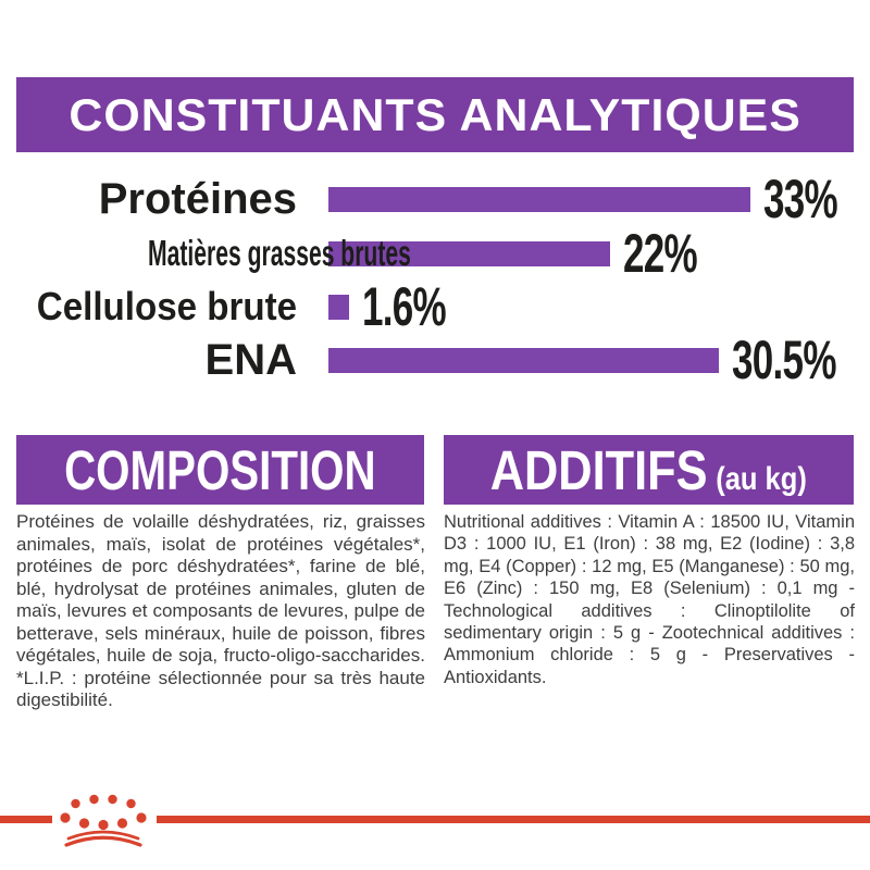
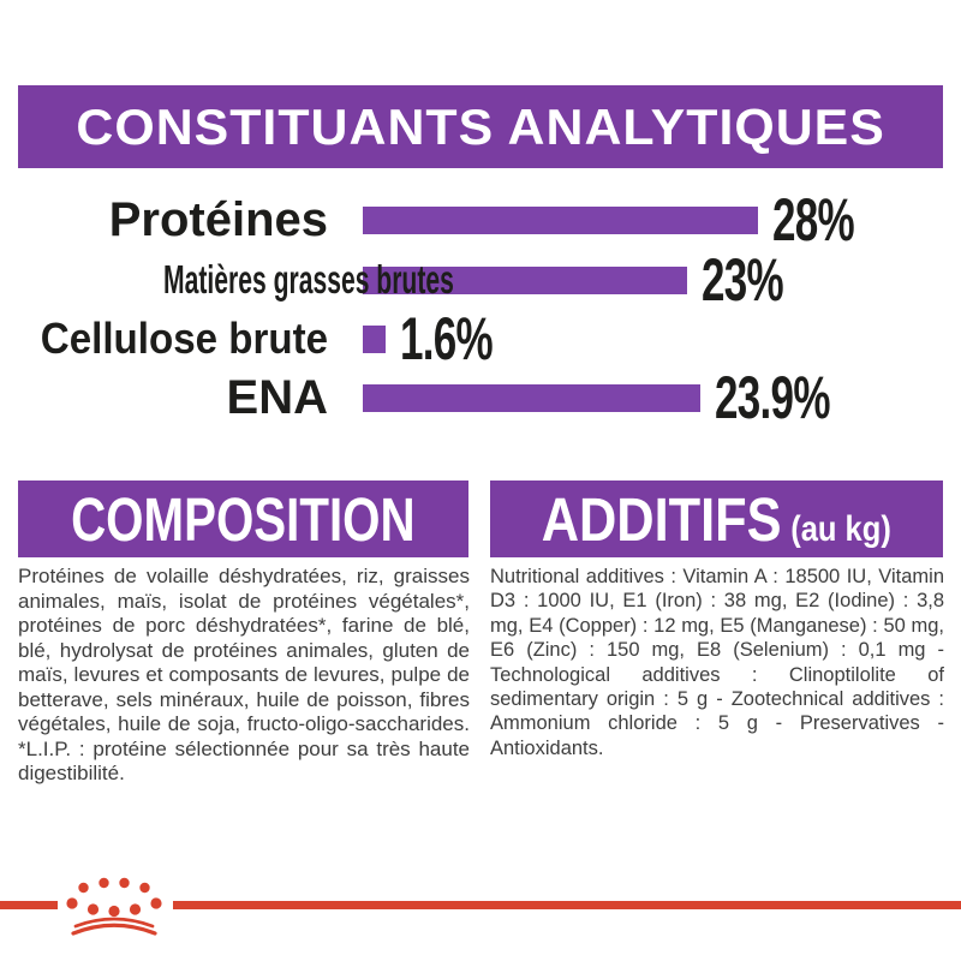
Protéines: 33% -> 28%
Matières grasses brutes: 22% -> 23%
ENA: 30.5% -> 23.9%
